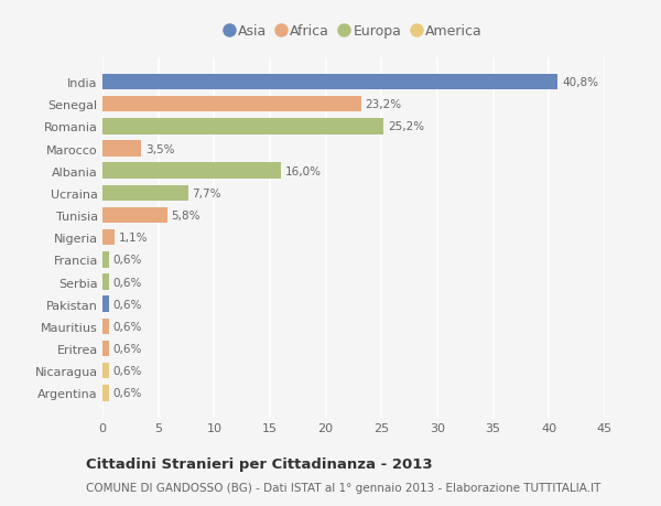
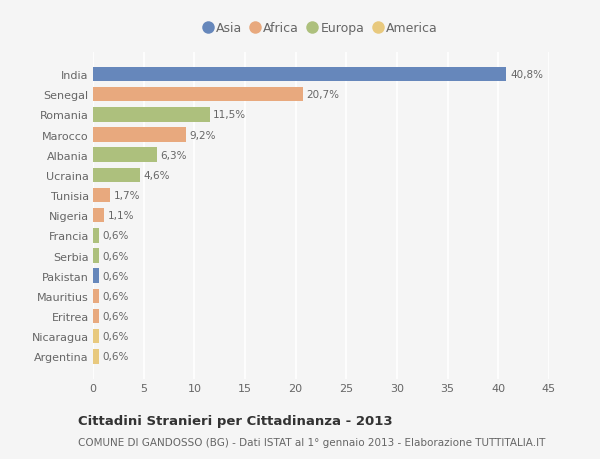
Senegal: 23,2% -> 20,7%
Romania: 25,2% -> 11,5%
Marocco: 3,5% -> 9,2%
Albania: 16,0% -> 6,3%
Ucraina: 7,7% -> 4,6%
Tunisia: 5,8% -> 1,7%
